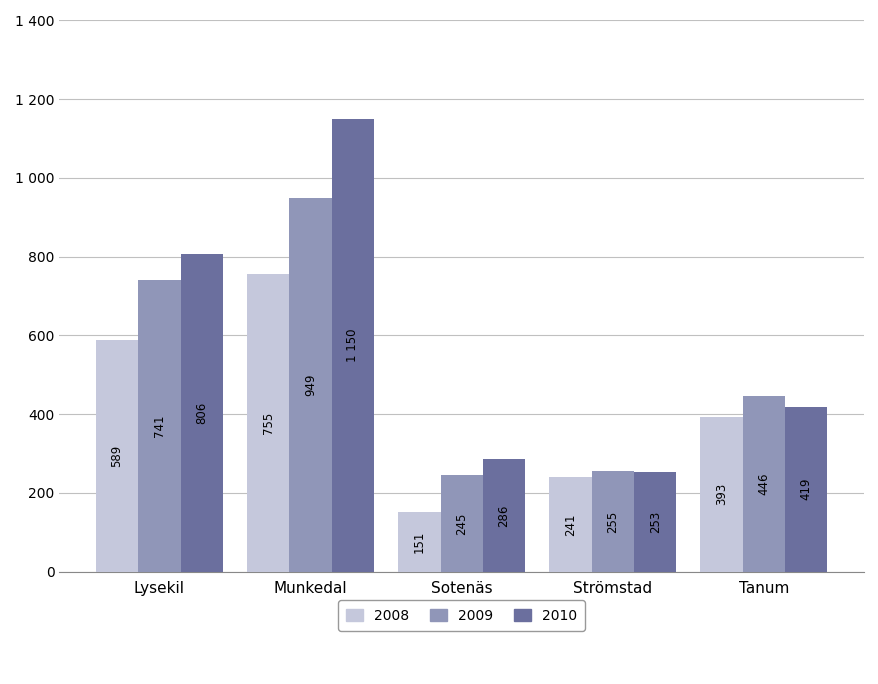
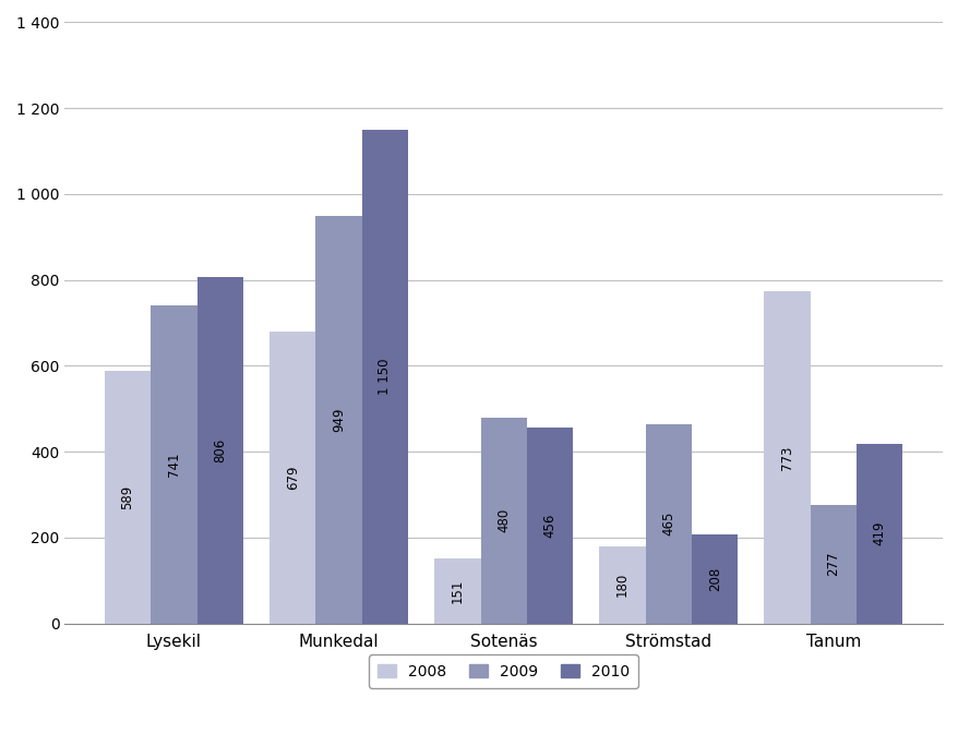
2008/Munkedal: 755 -> 679
2009/Sotenäs: 245 -> 480
2010/Sotenäs: 286 -> 456
2008/Strömstad: 241 -> 180
2009/Strömstad: 255 -> 465
2010/Strömstad: 253 -> 208
2008/Tanum: 393 -> 773
2009/Tanum: 446 -> 277
